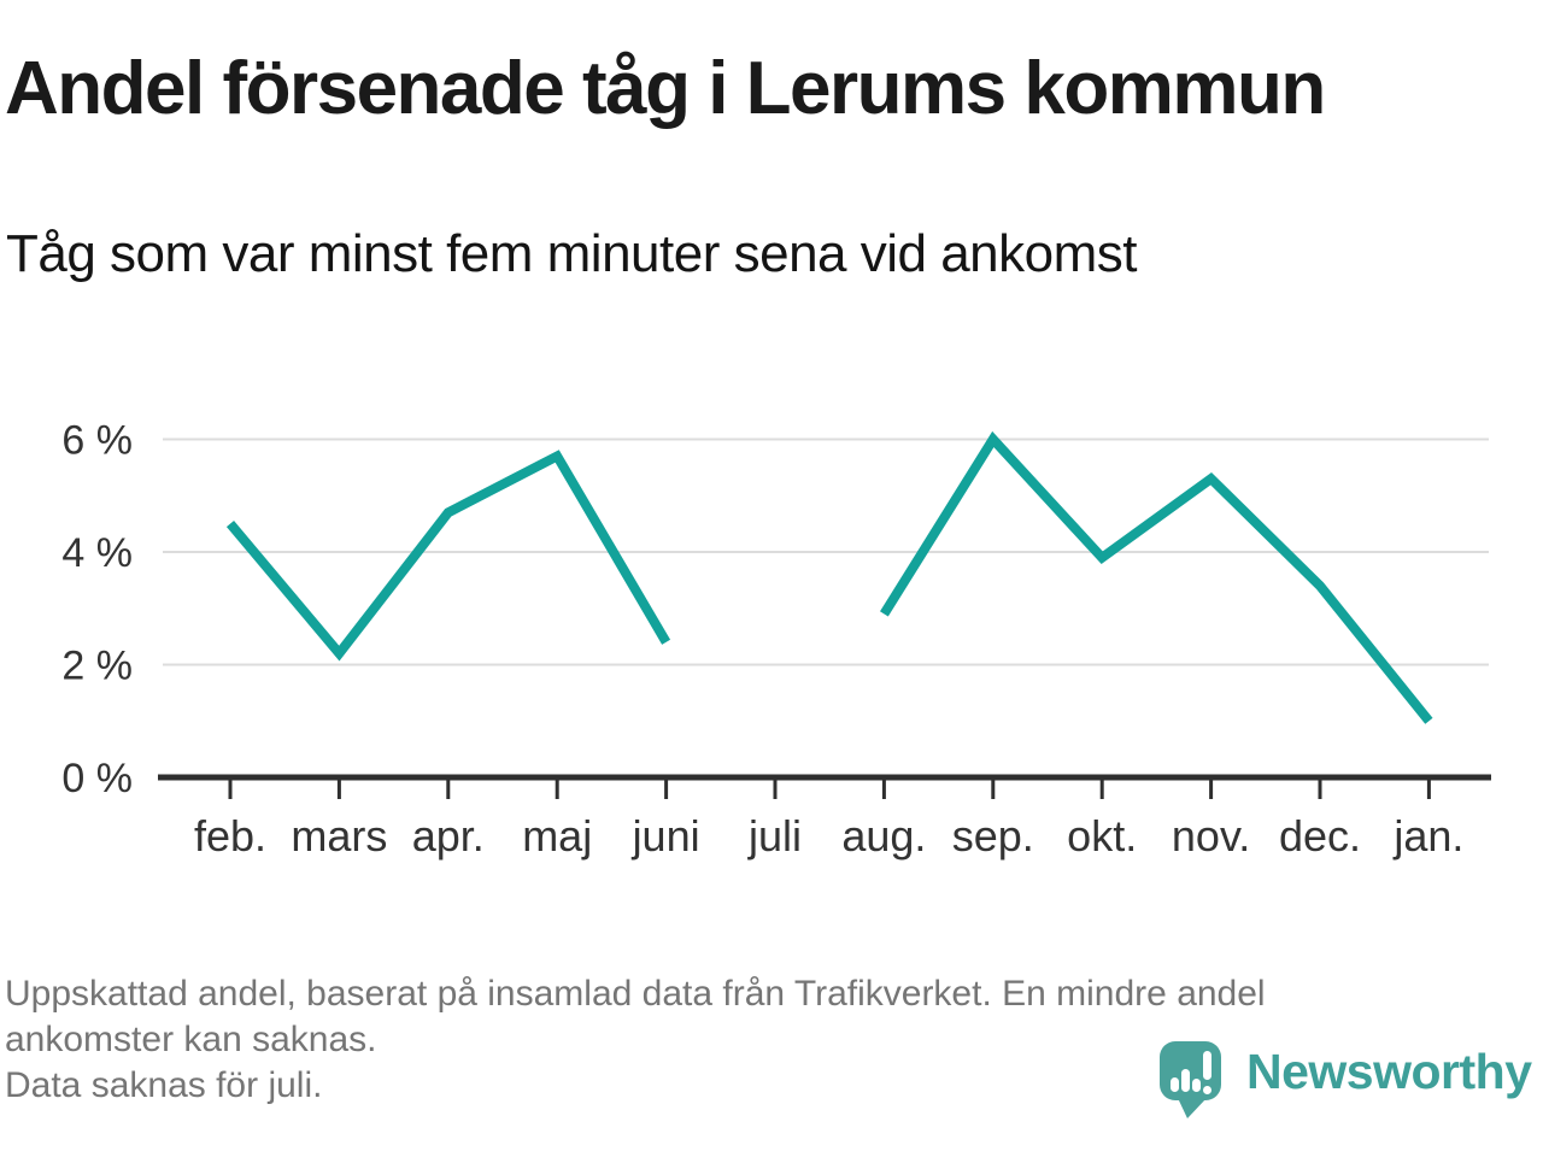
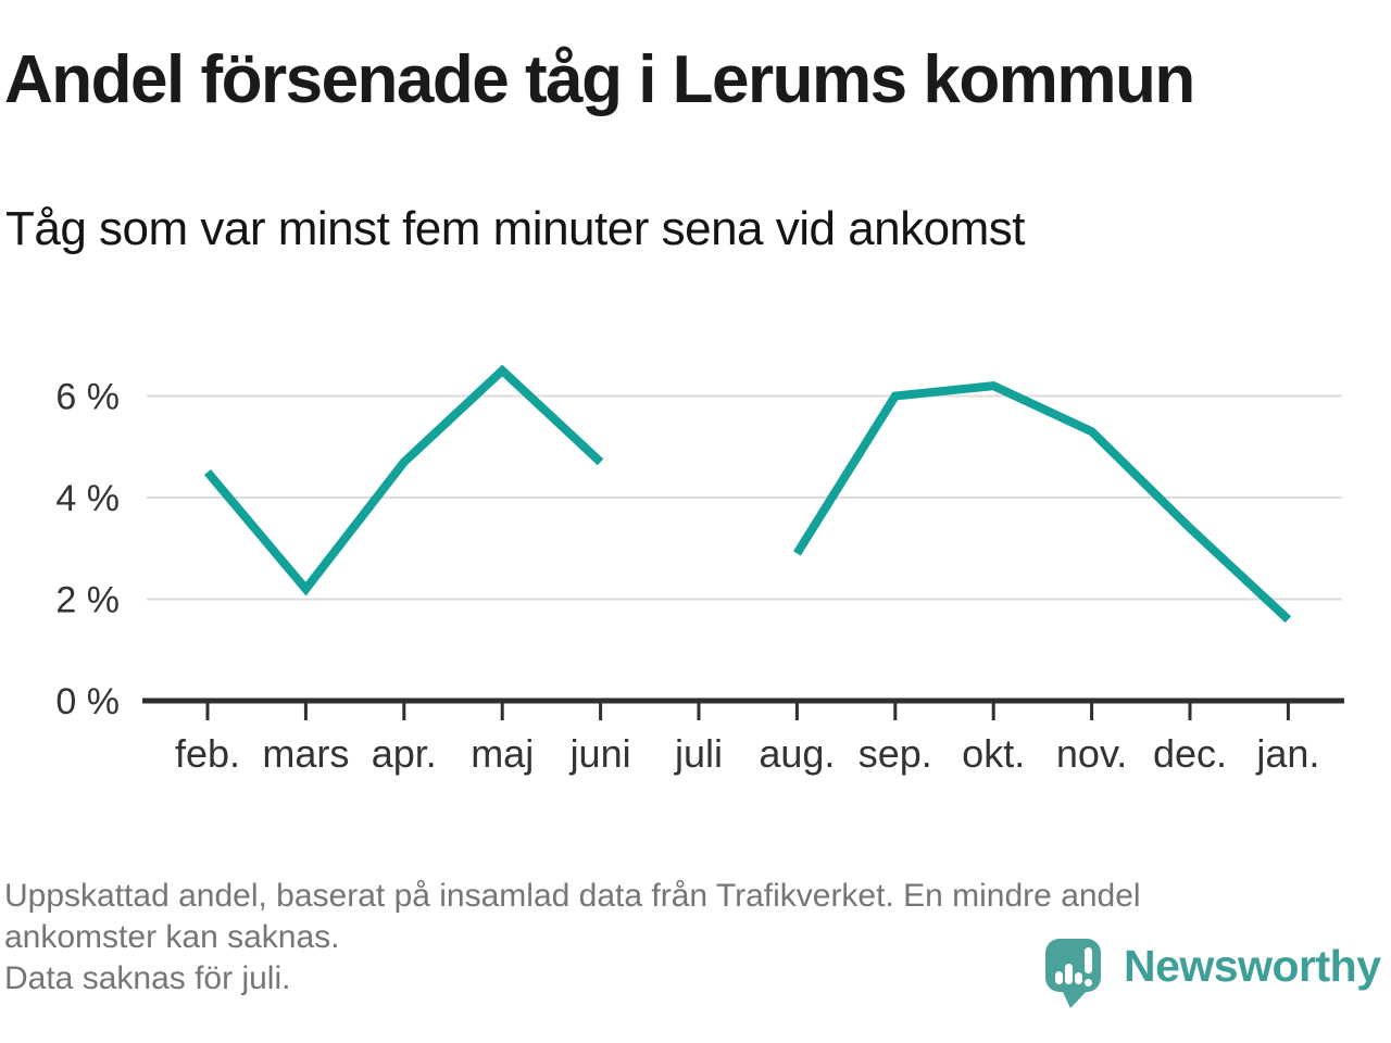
maj: 5.7% -> 6.5%
juni: 2.4% -> 4.7%
okt.: 3.9% -> 6.2%
jan.: 1.0% -> 1.6%
